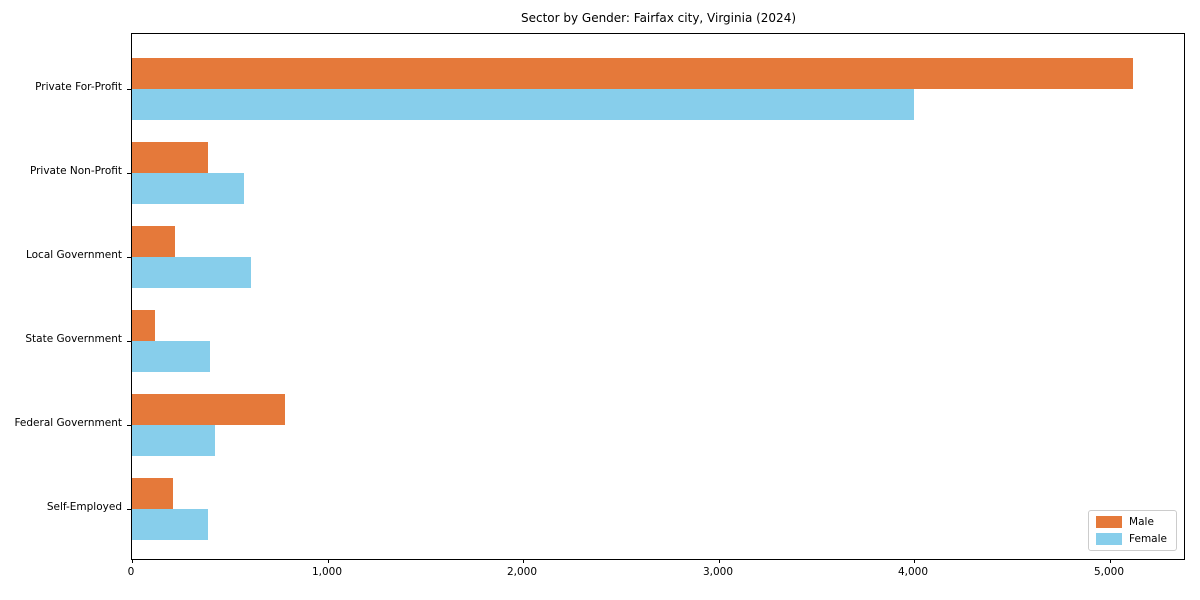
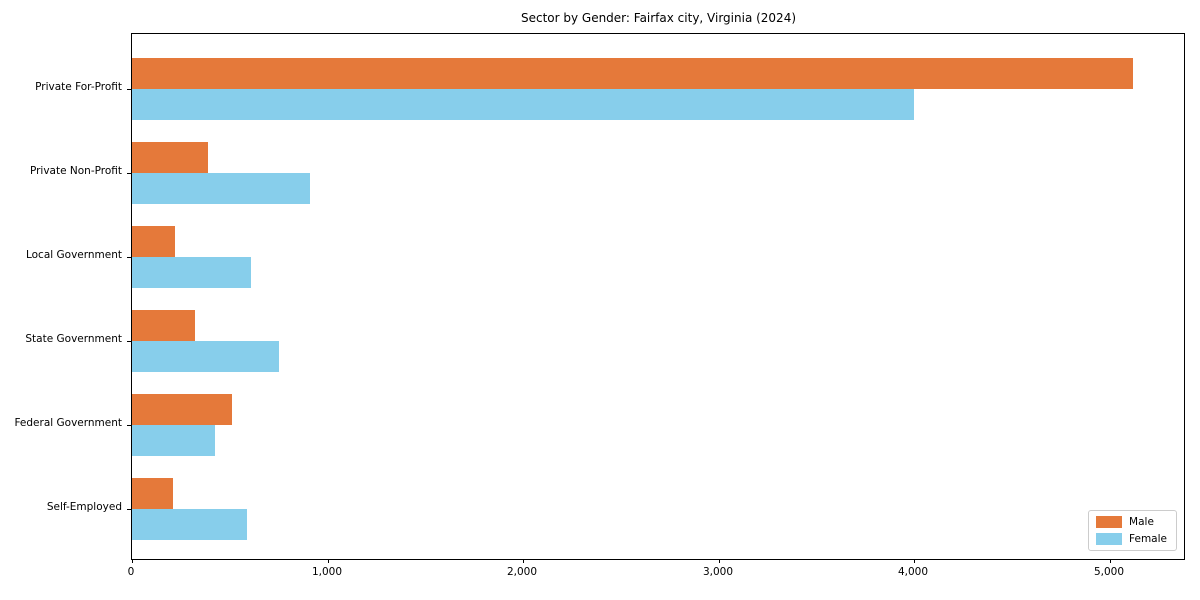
Female/Private Non-Profit: 580 -> 910
Male/State Government: 120 -> 320
Female/State Government: 400 -> 750
Male/Federal Government: 780 -> 510
Female/Self-Employed: 390 -> 590
